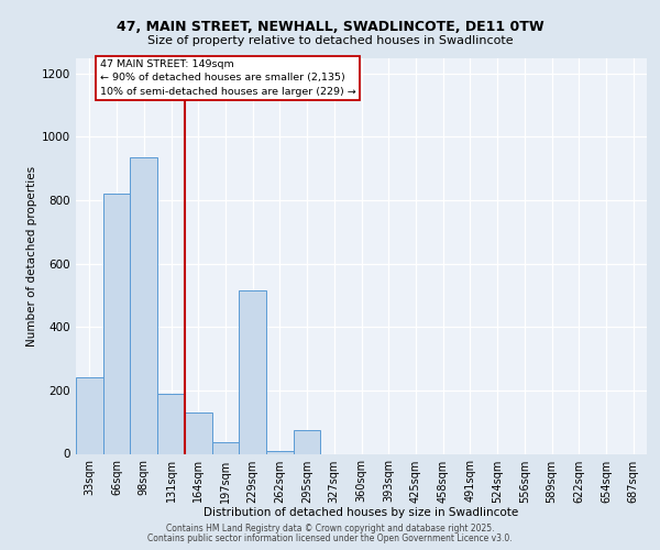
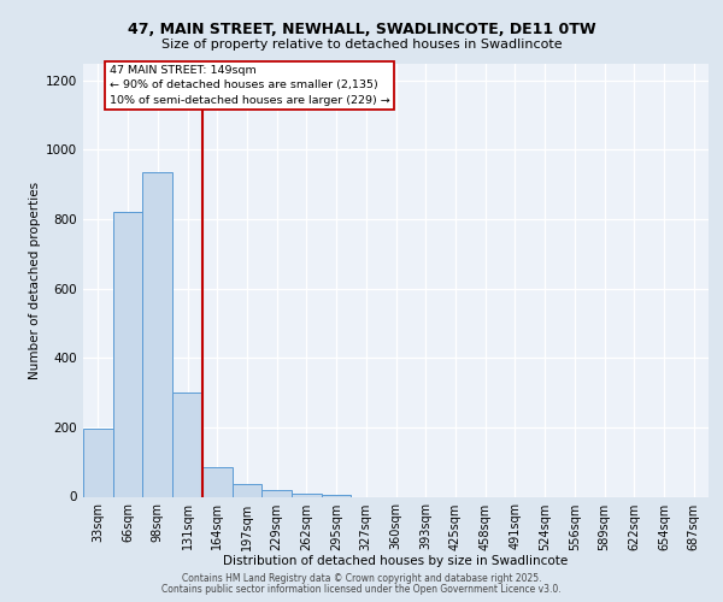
33sqm: 240 -> 195
131sqm: 190 -> 300
164sqm: 130 -> 85
229sqm: 515 -> 20
295sqm: 75 -> 5
